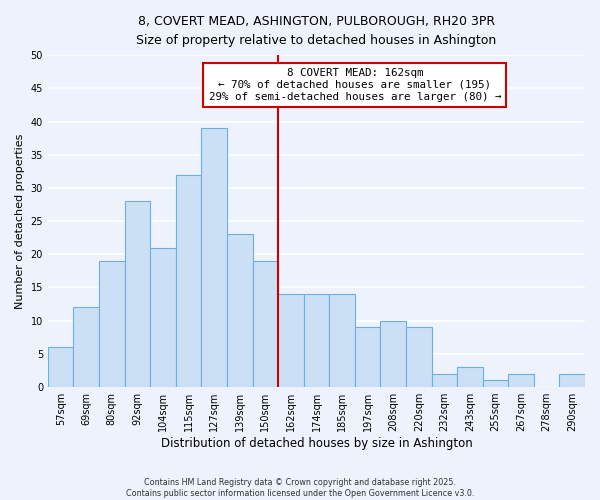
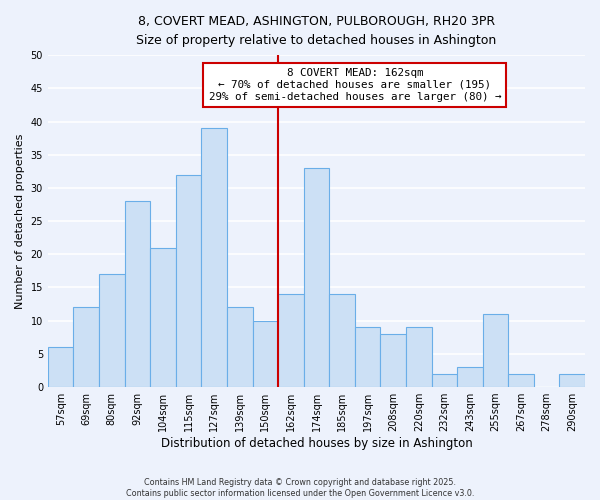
80sqm: 19 -> 17
139sqm: 23 -> 12
150sqm: 19 -> 10
174sqm: 14 -> 33
208sqm: 10 -> 8
255sqm: 1 -> 11
